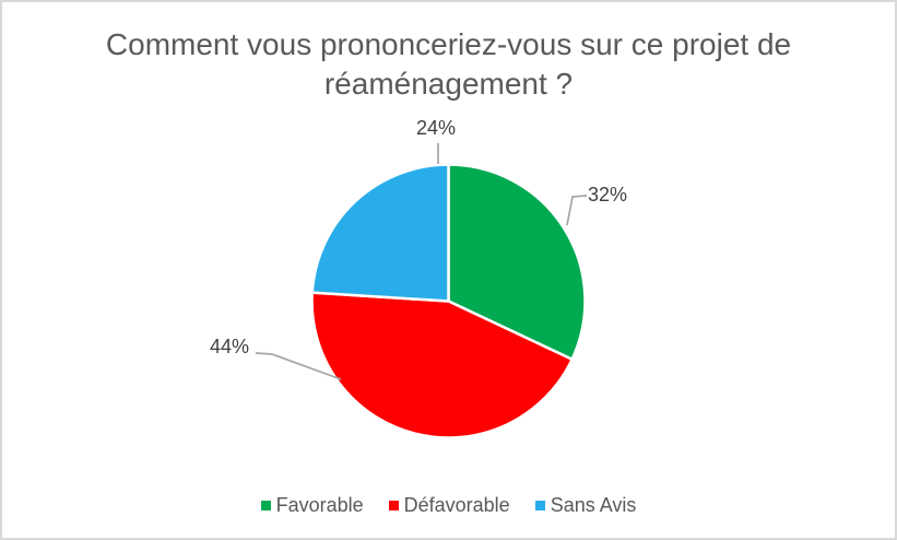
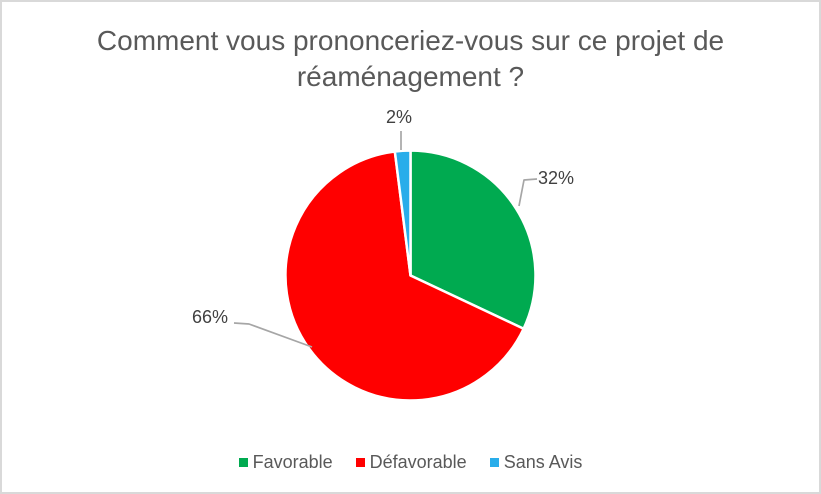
Défavorable: 44% -> 66%
Sans Avis: 24% -> 2%
